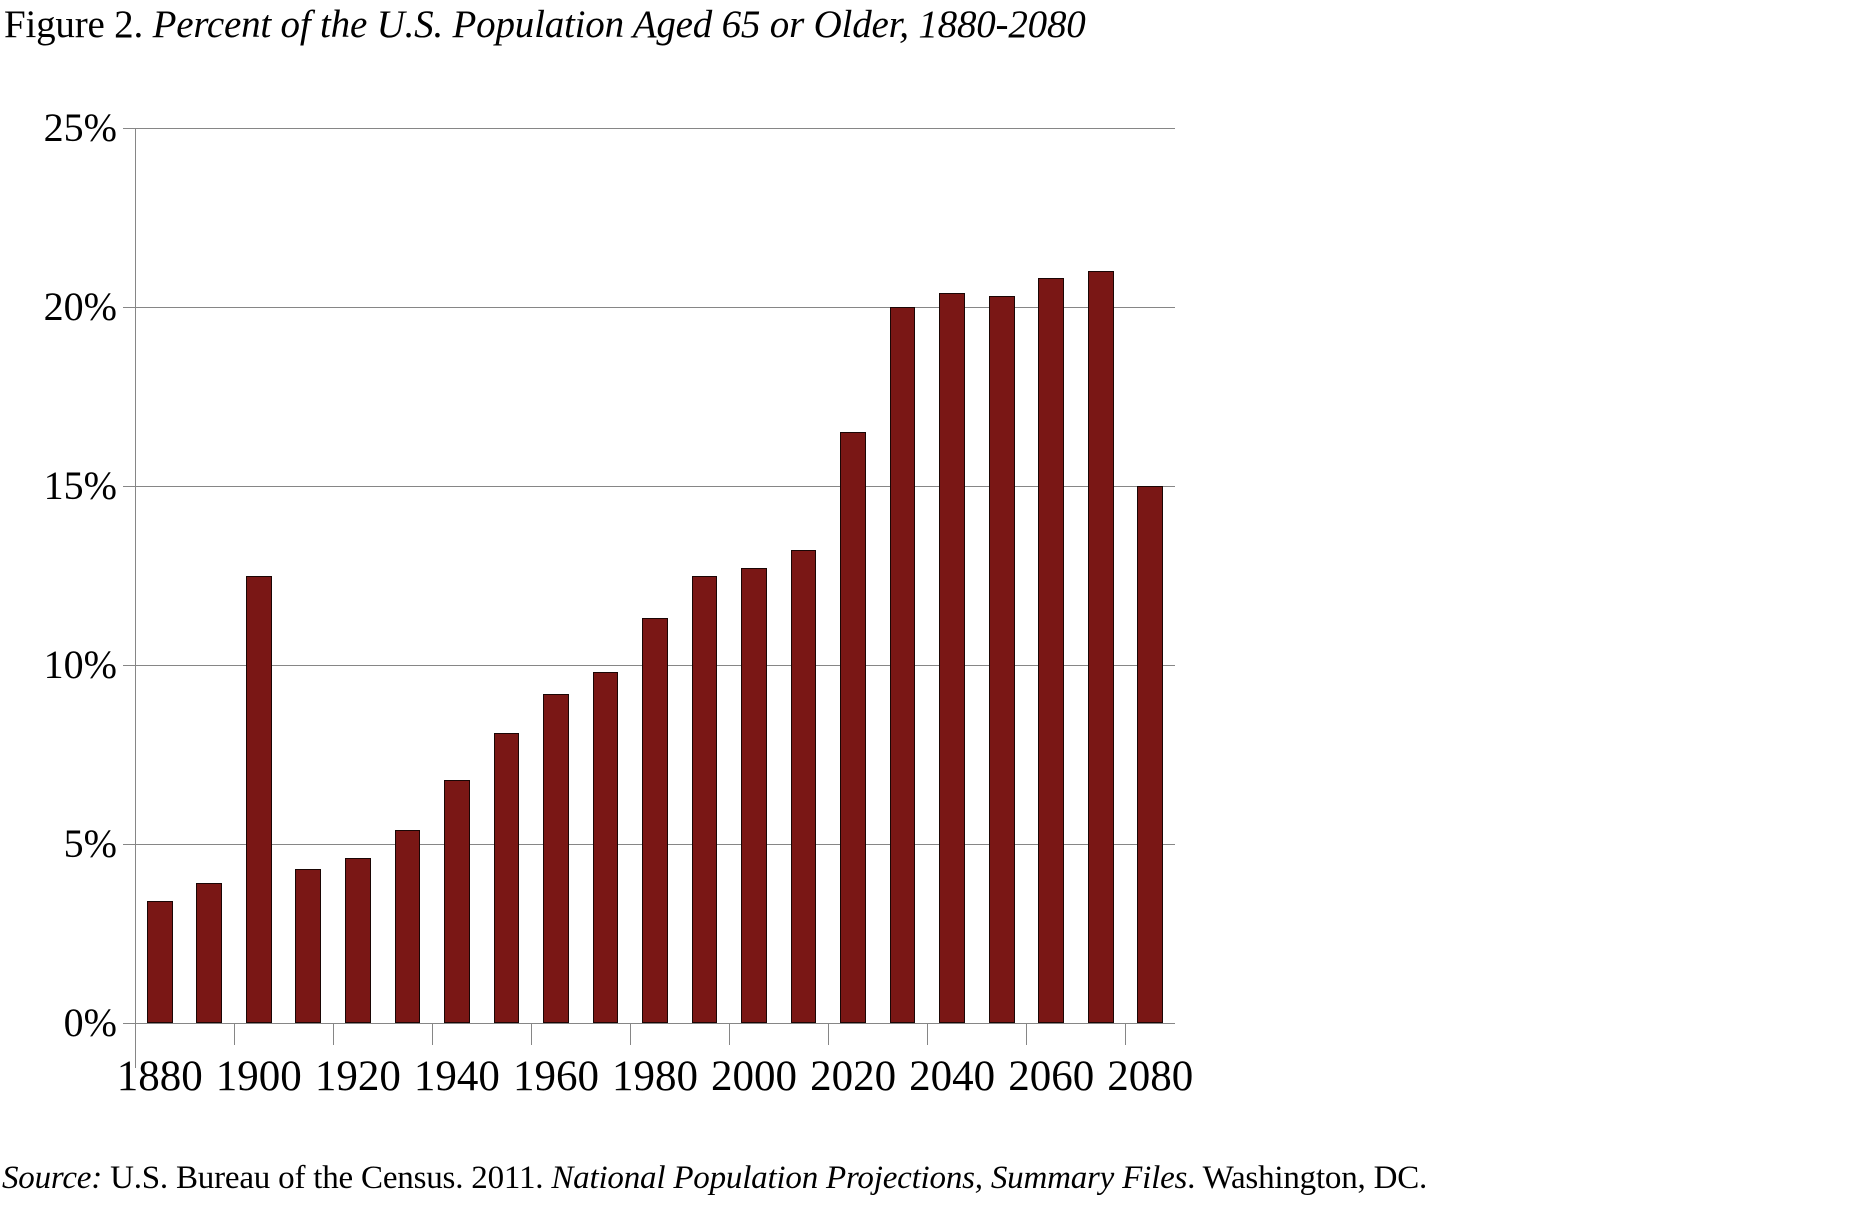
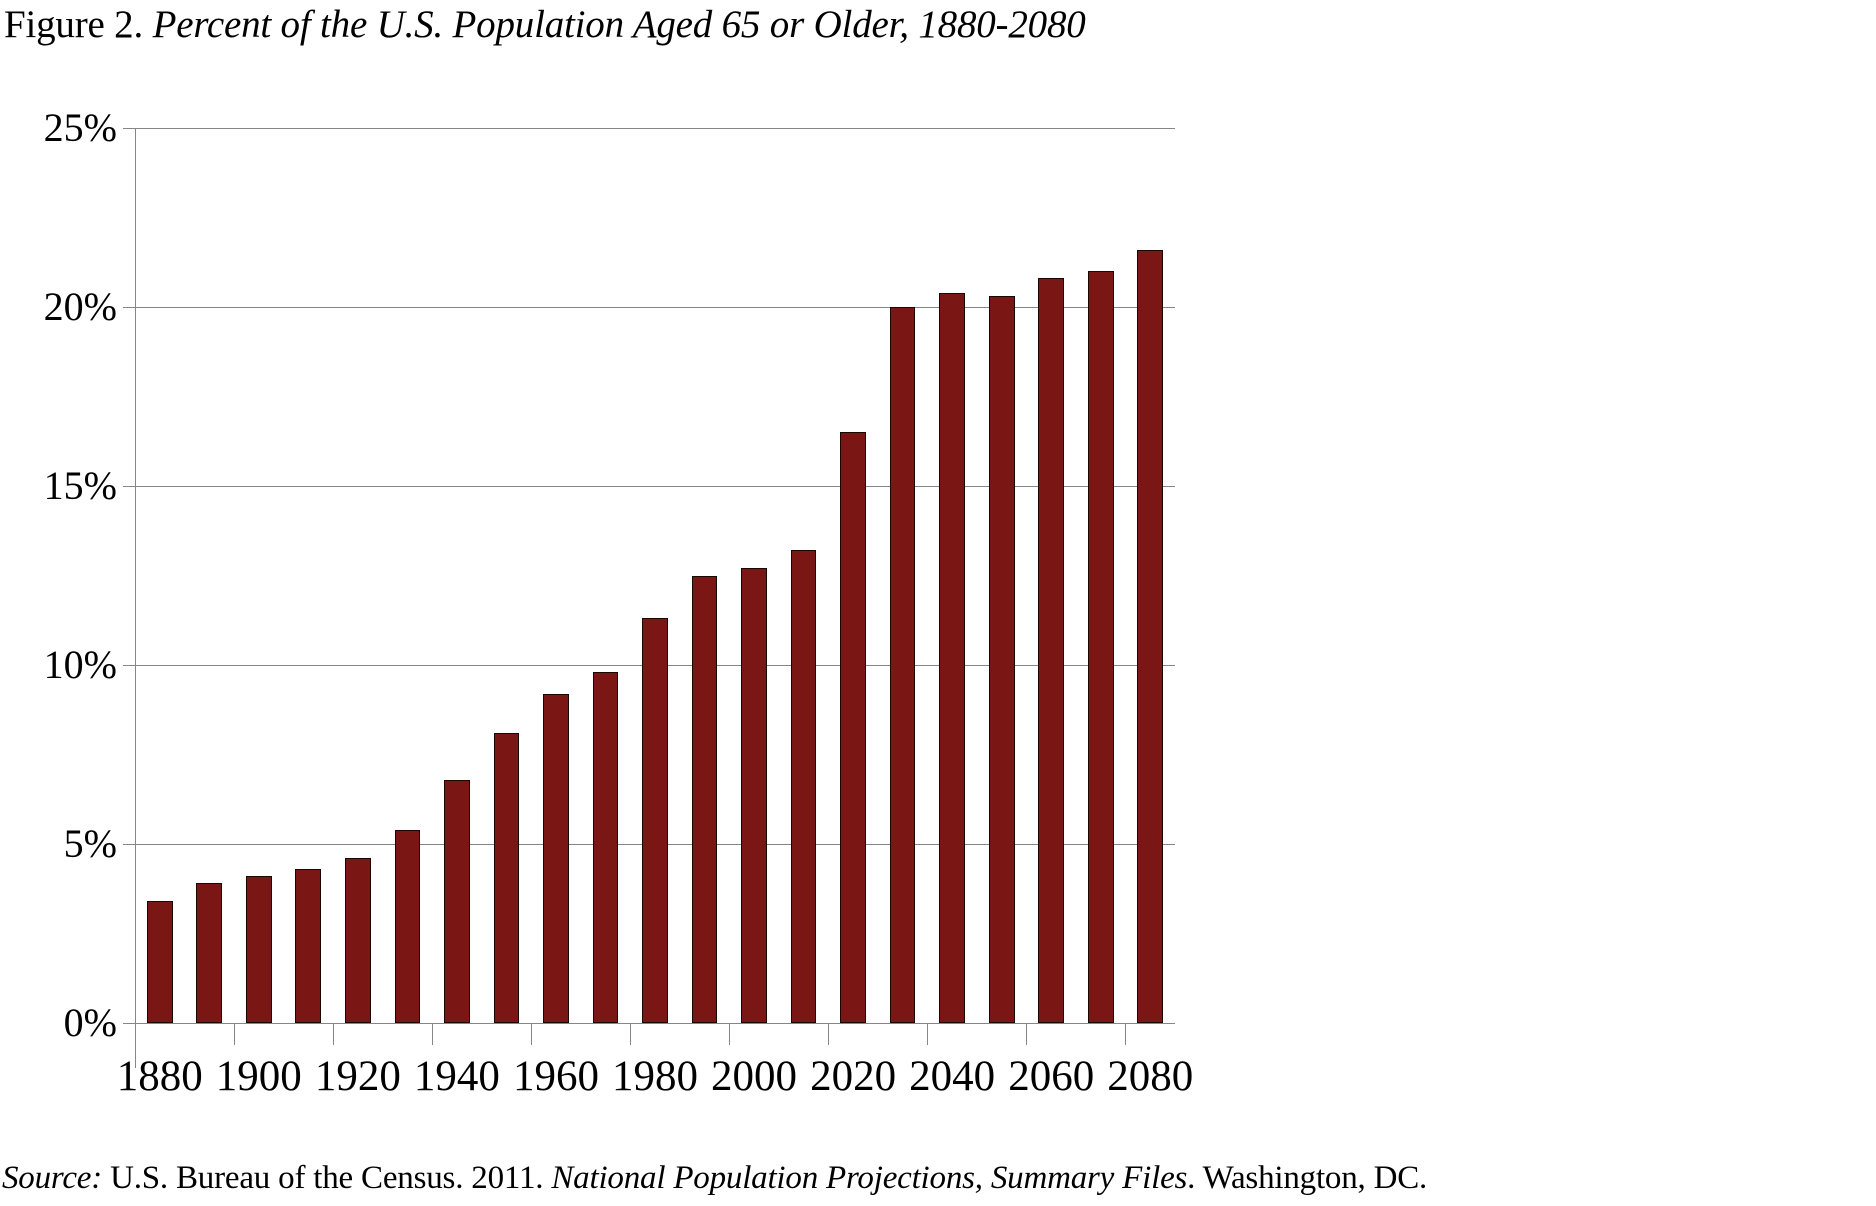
1900: 12.5% -> 4.1%
2080: 15.0% -> 21.6%
